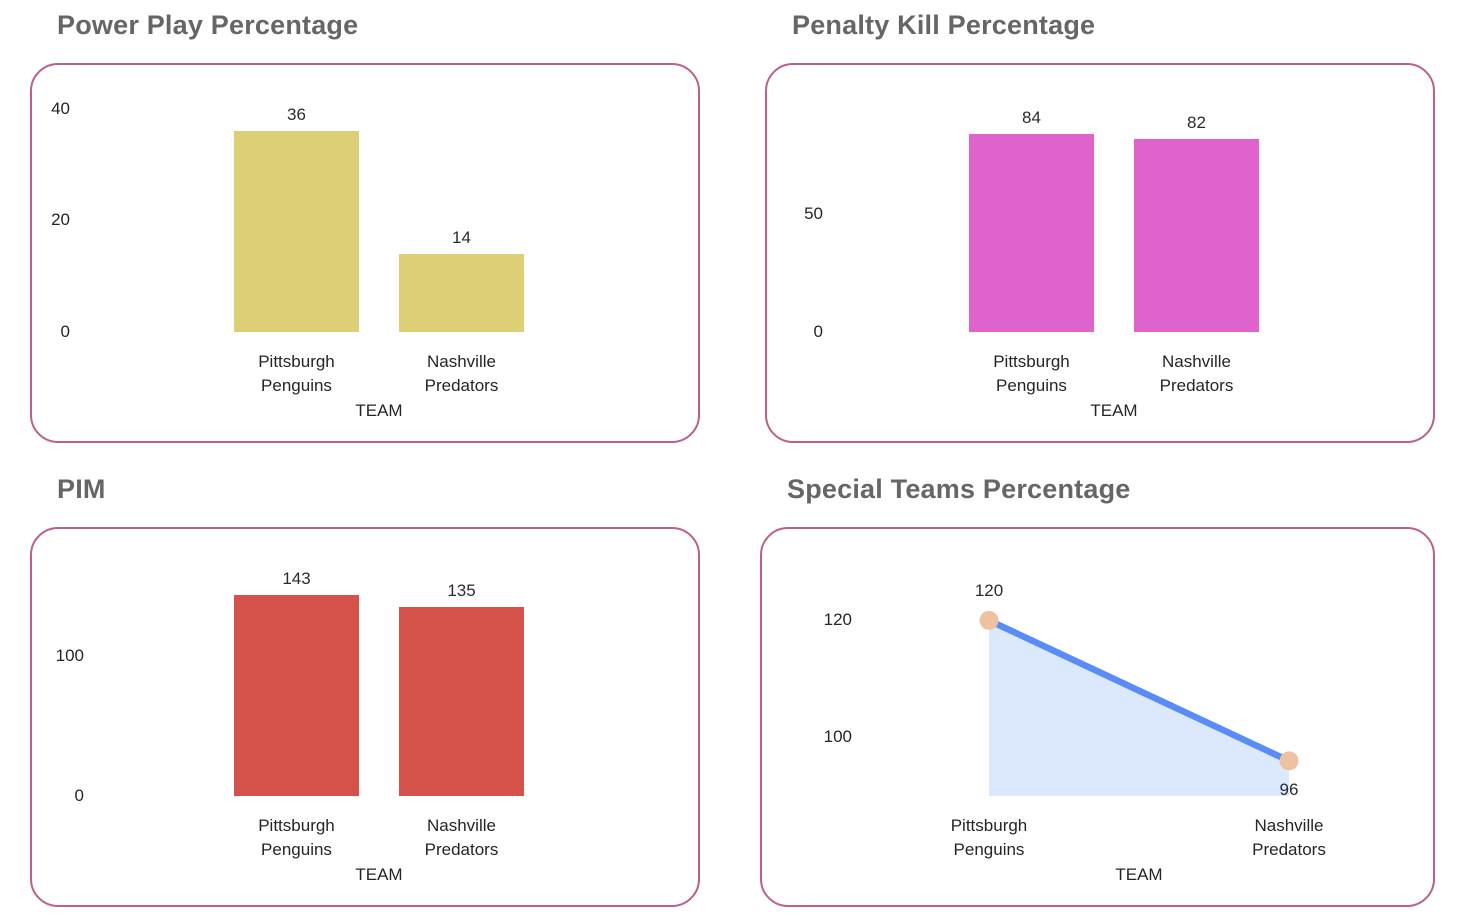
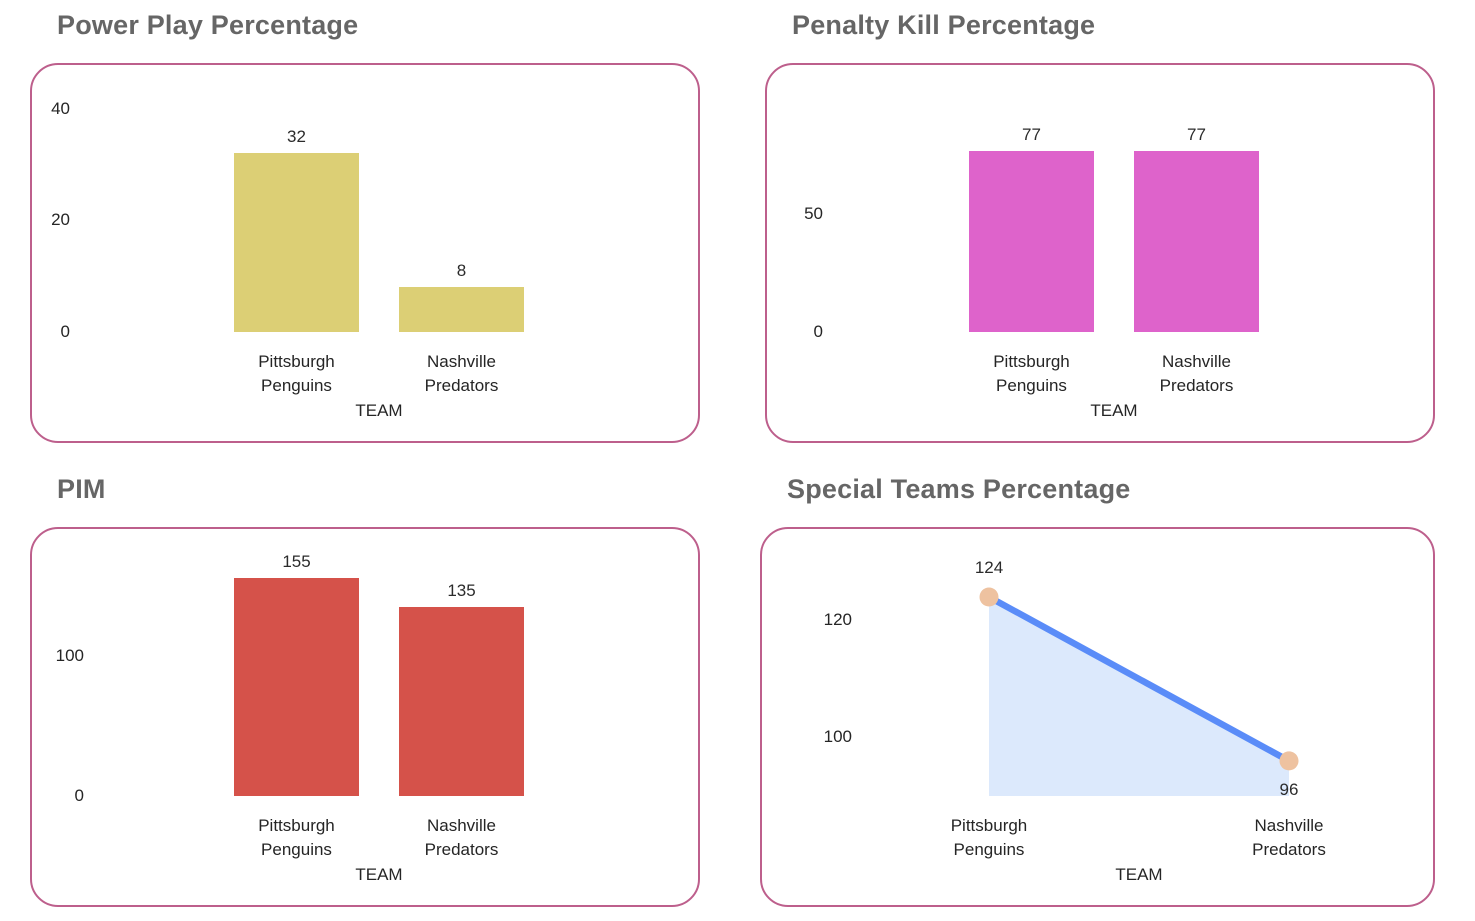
Power Play Percentage/Pittsburgh Penguins: 36 -> 32
Power Play Percentage/Nashville Predators: 14 -> 8
Penalty Kill Percentage/Pittsburgh Penguins: 84 -> 77
Penalty Kill Percentage/Nashville Predators: 82 -> 77
PIM/Pittsburgh Penguins: 143 -> 155
Special Teams Percentage/Pittsburgh Penguins: 120 -> 124
